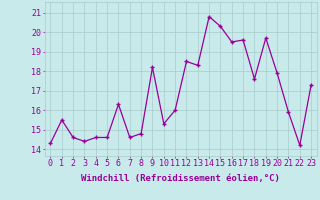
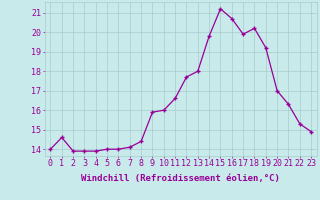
0: 14.3 -> 14.0
1: 15.5 -> 14.6
2: 14.6 -> 13.9
3: 14.4 -> 13.9
4: 14.6 -> 13.9
5: 14.6 -> 14.0
6: 16.3 -> 14.0
7: 14.6 -> 14.1
8: 14.8 -> 14.4
9: 18.2 -> 15.9
10: 15.3 -> 16.0
11: 16.0 -> 16.6
12: 18.5 -> 17.7
13: 18.3 -> 18.0
14: 20.8 -> 19.8
15: 20.3 -> 21.2
16: 19.5 -> 20.7
17: 19.6 -> 19.9
18: 17.6 -> 20.2
19: 19.7 -> 19.2
20: 17.9 -> 17.0
21: 15.9 -> 16.3
22: 14.2 -> 15.3
23: 17.3 -> 14.9
